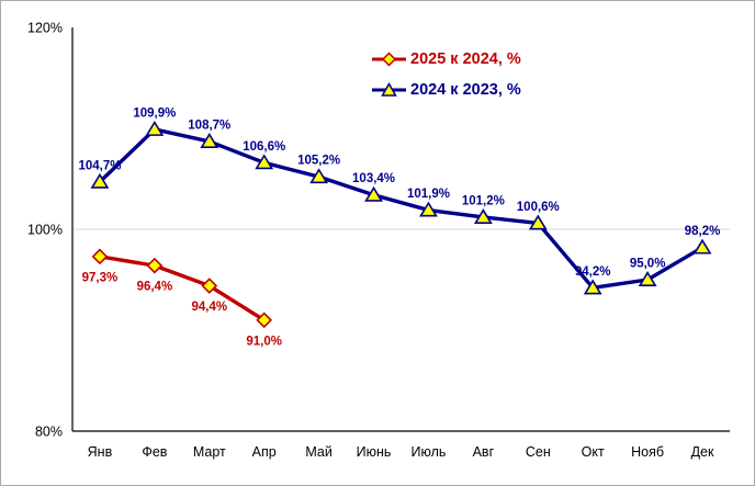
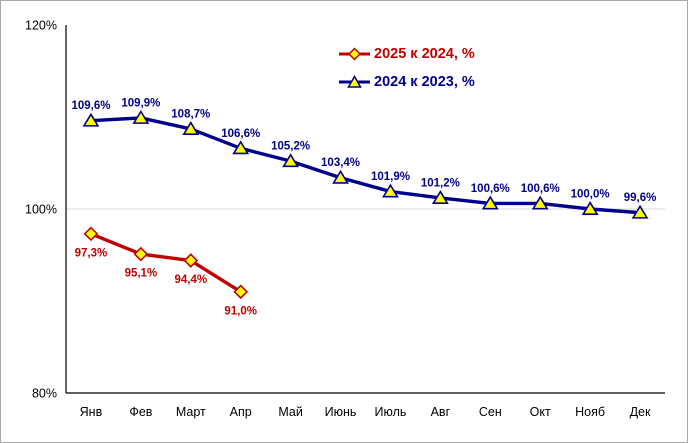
2024 к 2023, %/Янв: 104,7% -> 109,6%
2025 к 2024, %/Фев: 96,4% -> 95,1%
2024 к 2023, %/Окт: 94,2% -> 100,6%
2024 к 2023, %/Нояб: 95,0% -> 100,0%
2024 к 2023, %/Дек: 98,2% -> 99,6%
